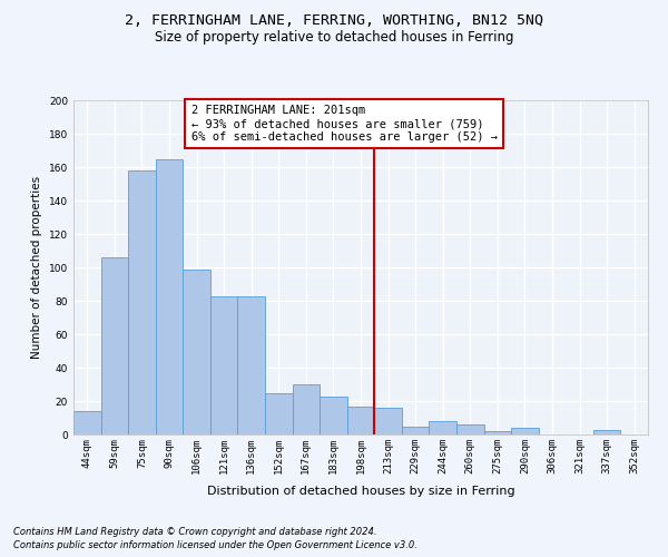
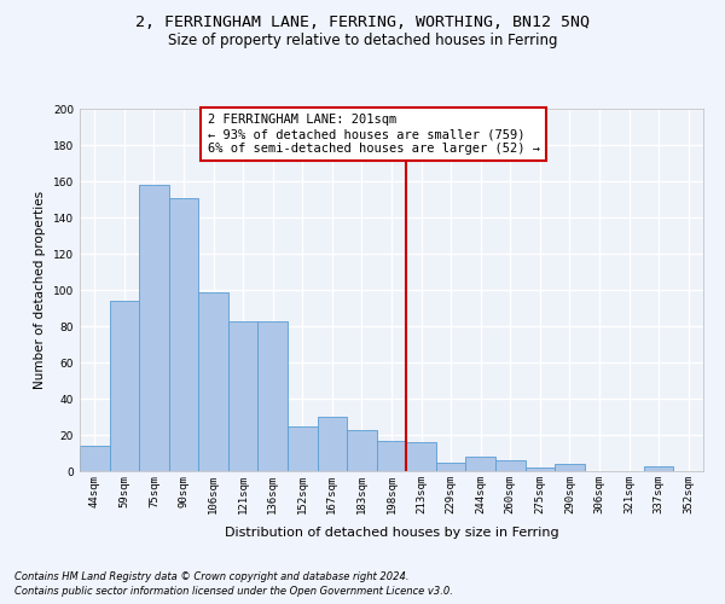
59sqm: 106 -> 94
90sqm: 165 -> 151
